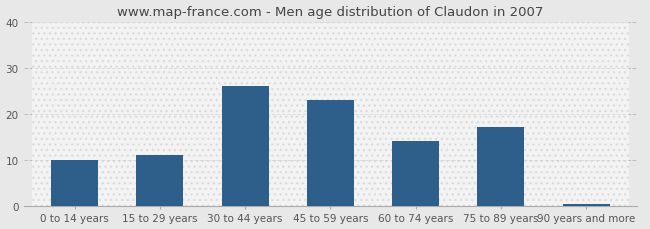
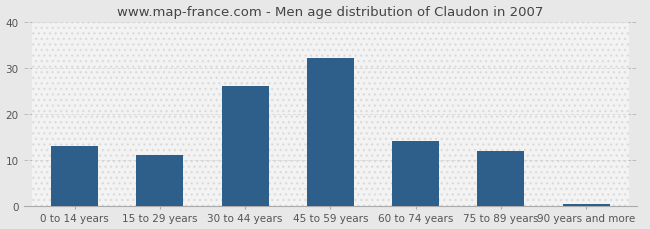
0 to 14 years: 10.0 -> 13.0
45 to 59 years: 23.0 -> 32.0
75 to 89 years: 17.0 -> 12.0
